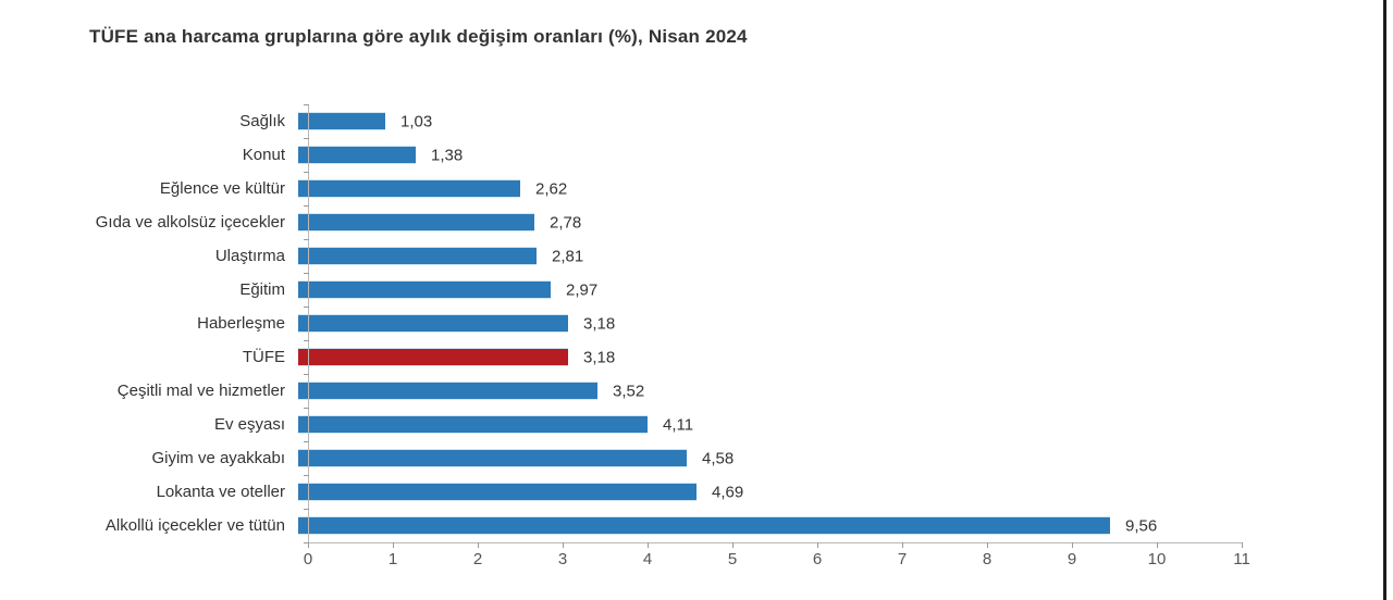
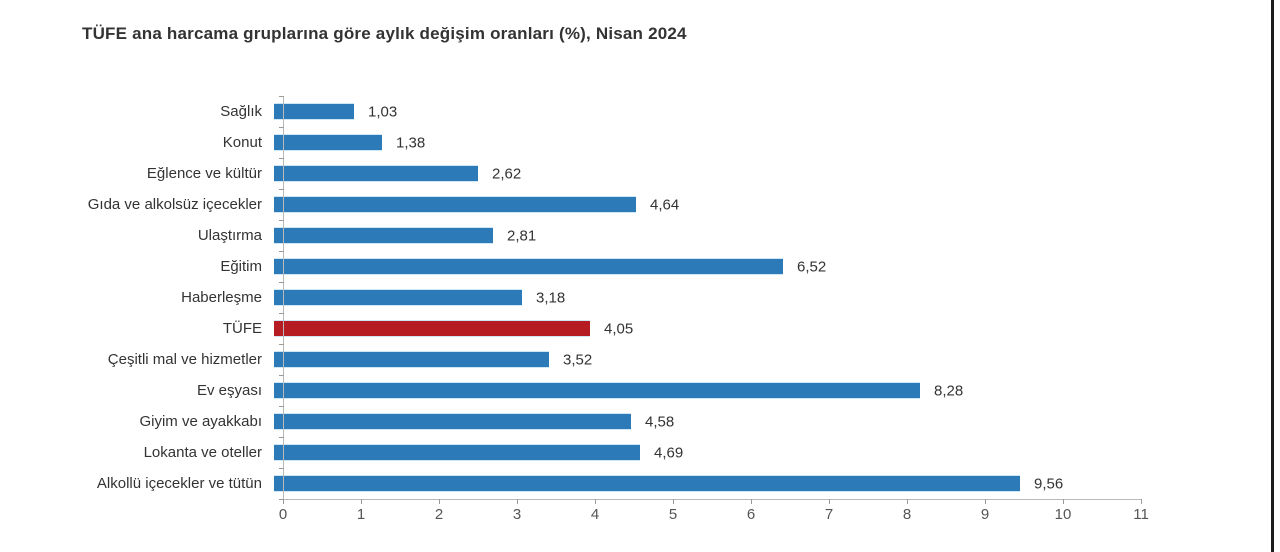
Gıda ve alkolsüz içecekler: 2,78 -> 4,64
Eğitim: 2,97 -> 6,52
TÜFE: 3,18 -> 4,05
Ev eşyası: 4,11 -> 8,28
